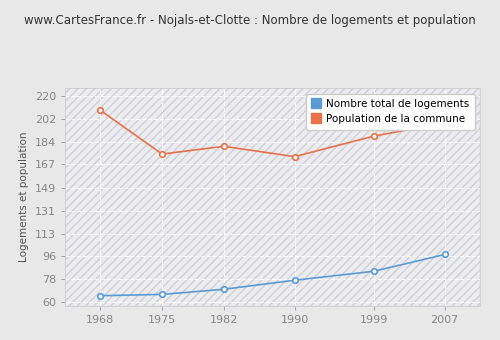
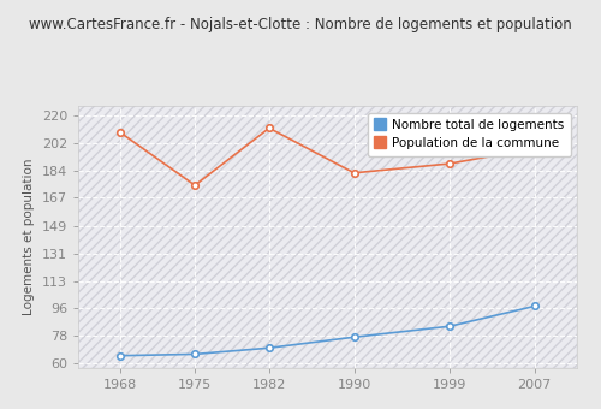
Population de la commune/1982: 181 -> 212
Population de la commune/1990: 173 -> 183
